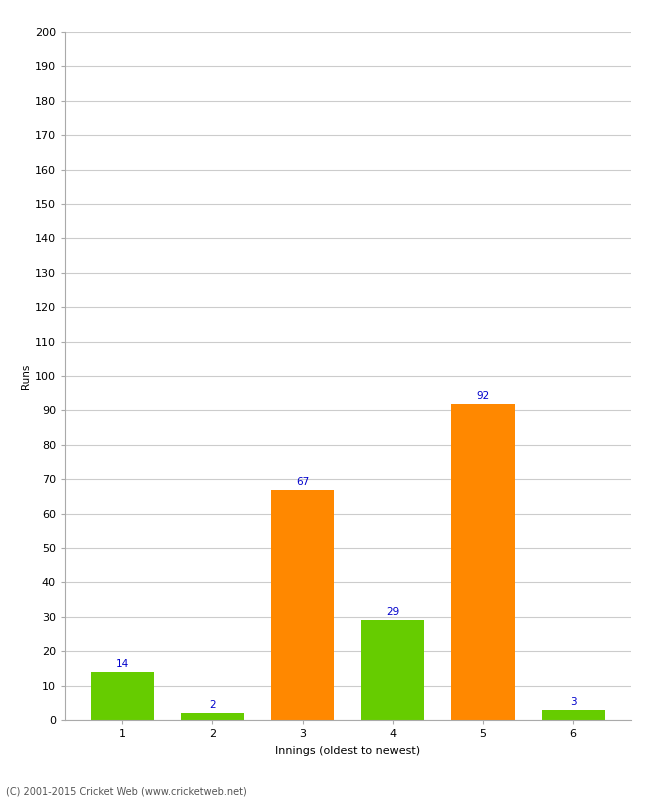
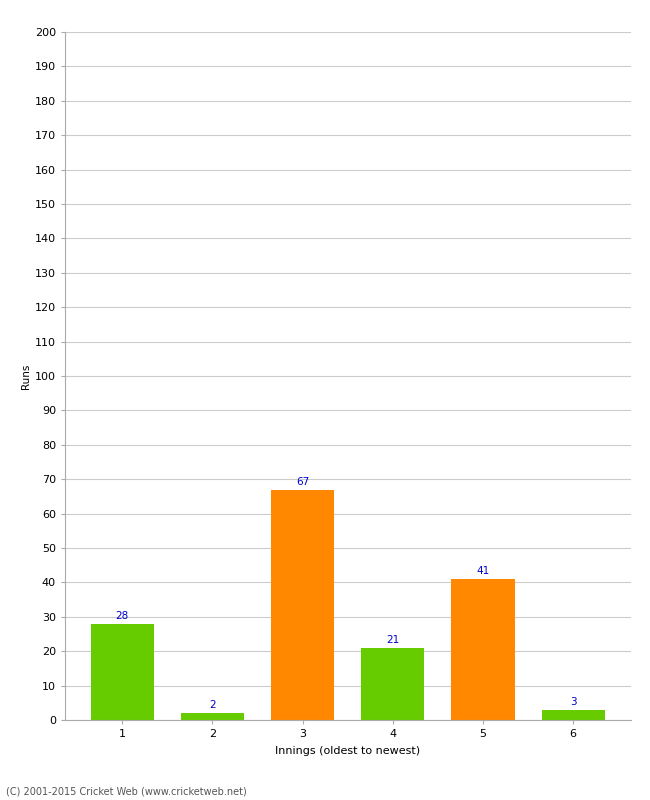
1: 14 -> 28
4: 29 -> 21
5: 92 -> 41
